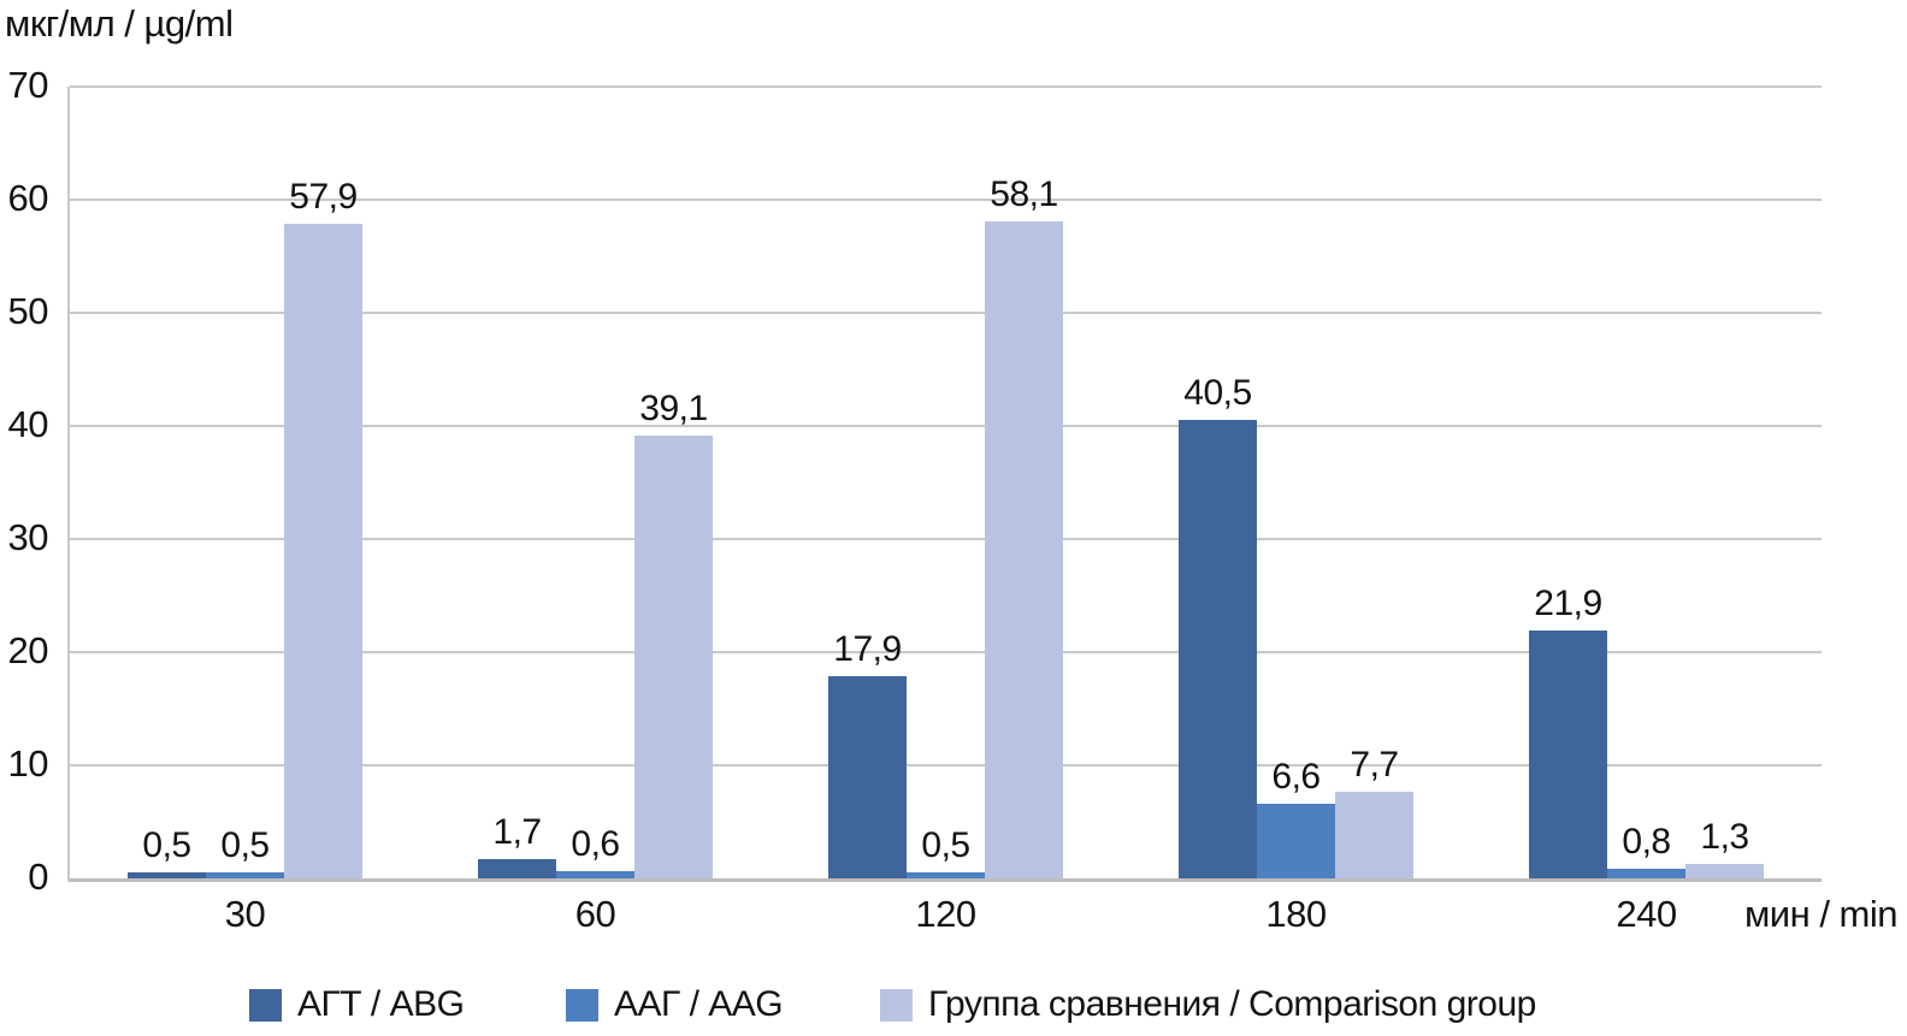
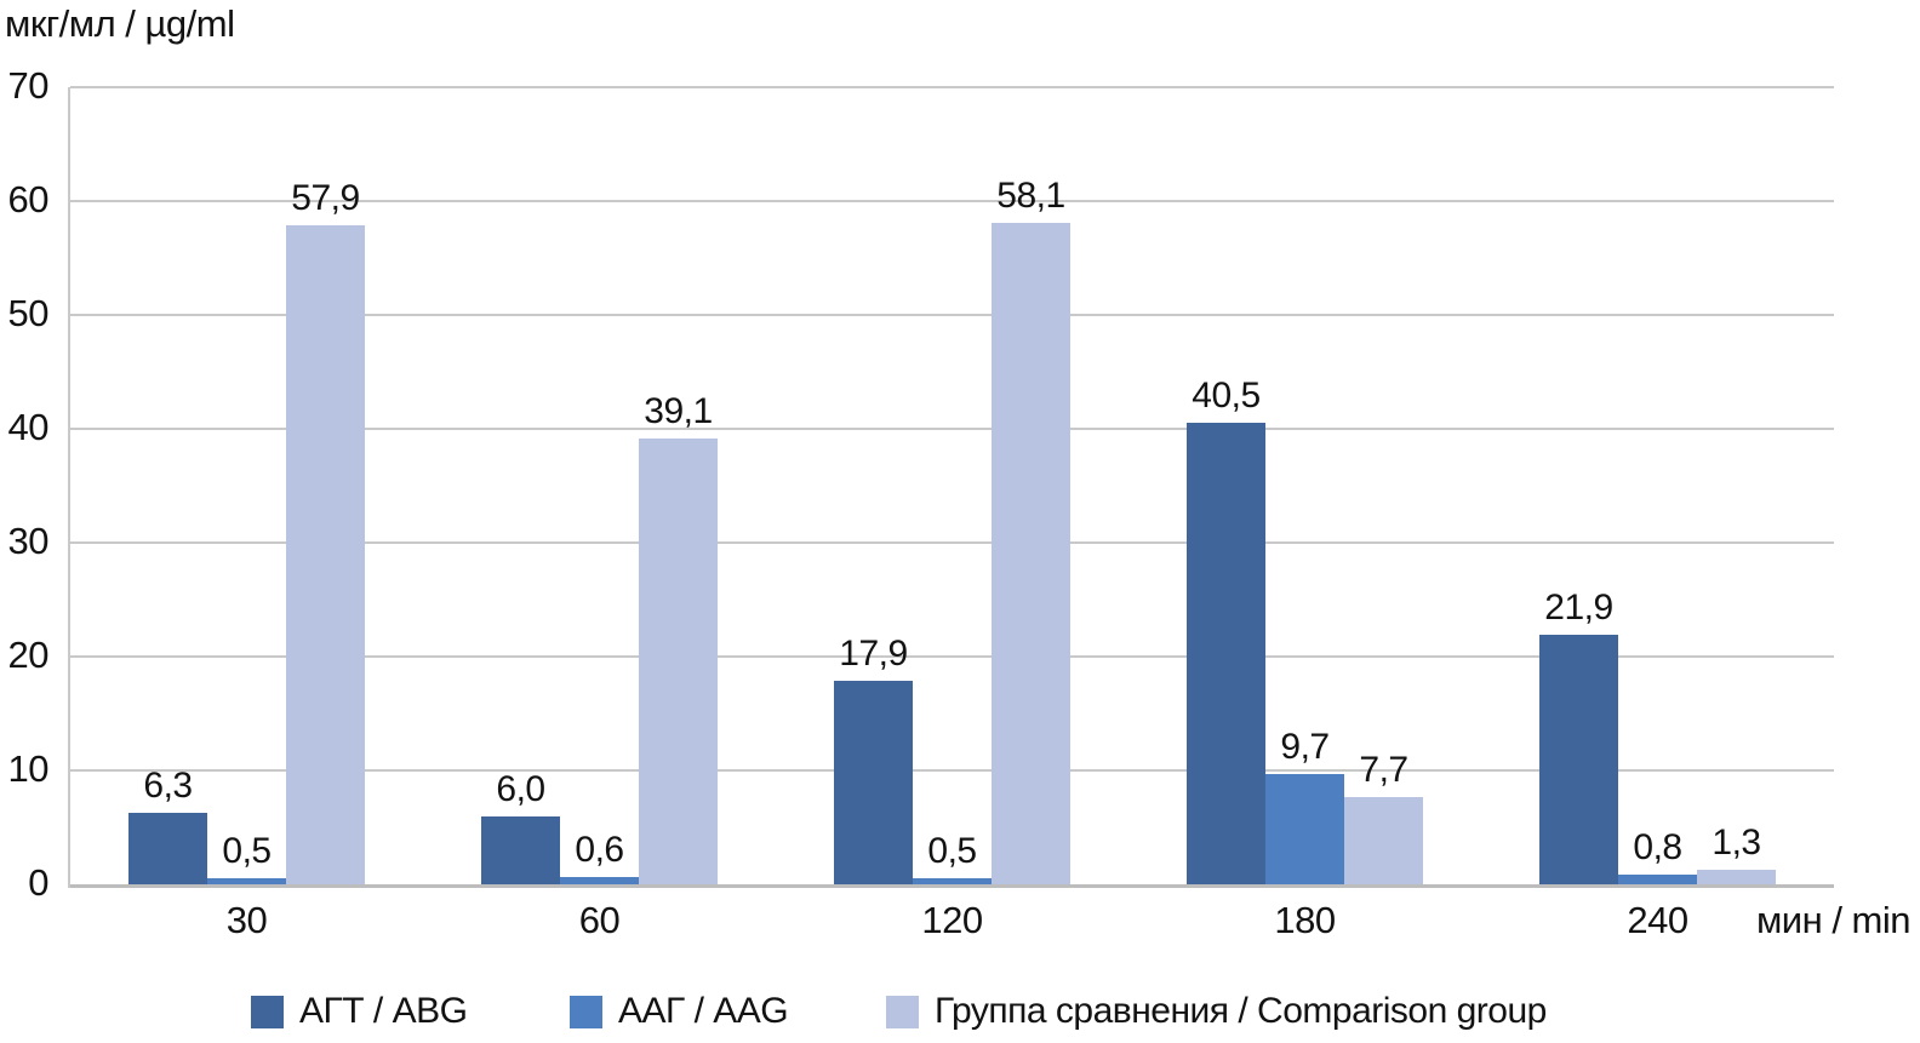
АГТ / ABG/30: 0,5 -> 6,3
АГТ / ABG/60: 1,7 -> 6,0
ААГ / AAG/180: 6,6 -> 9,7
